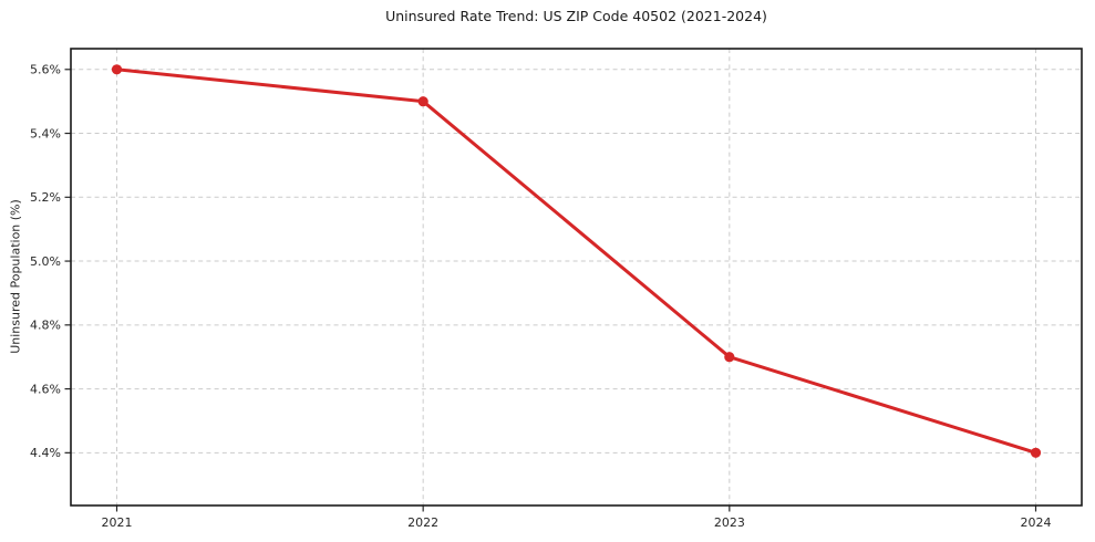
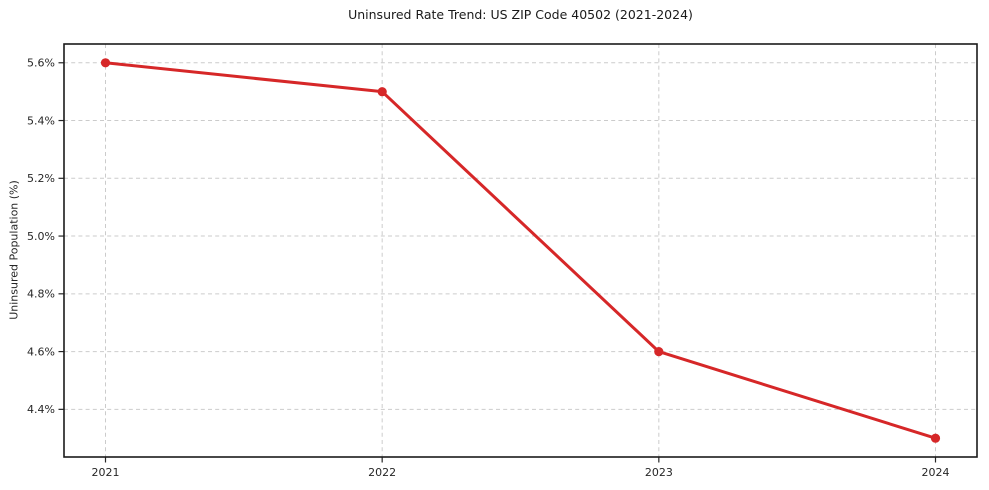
2023: 4.7% -> 4.6%
2024: 4.4% -> 4.3%
